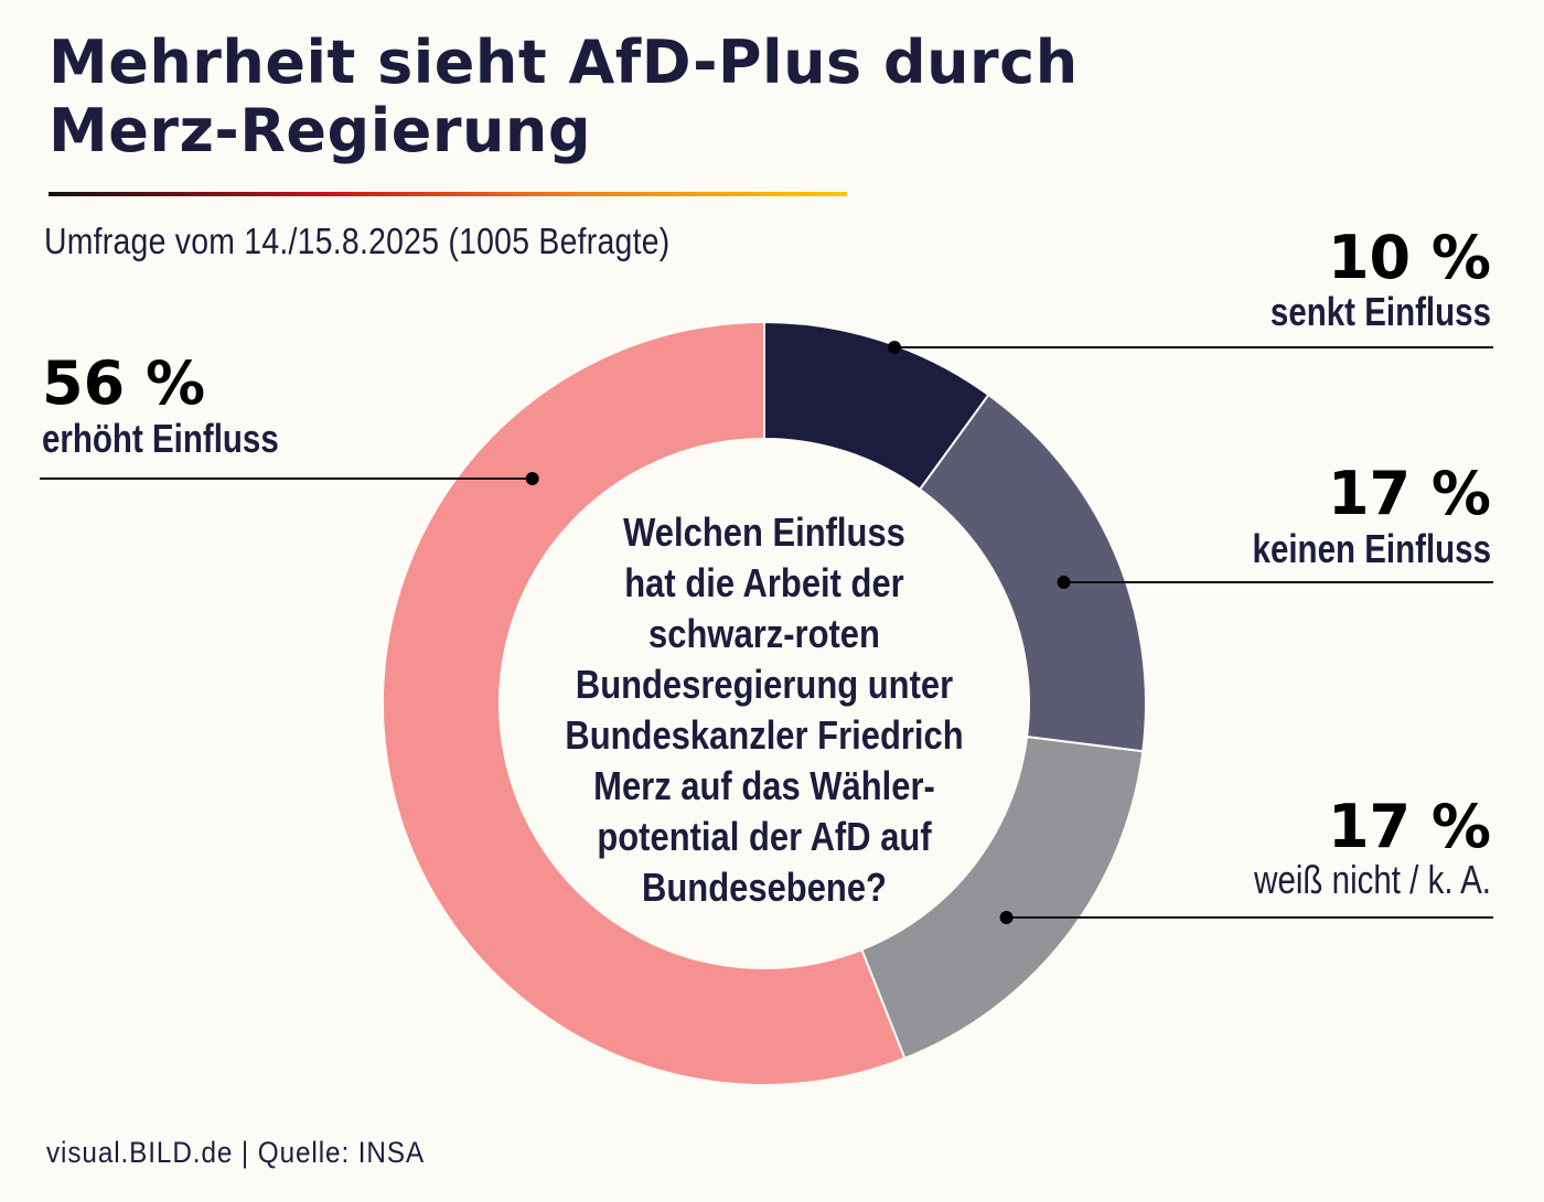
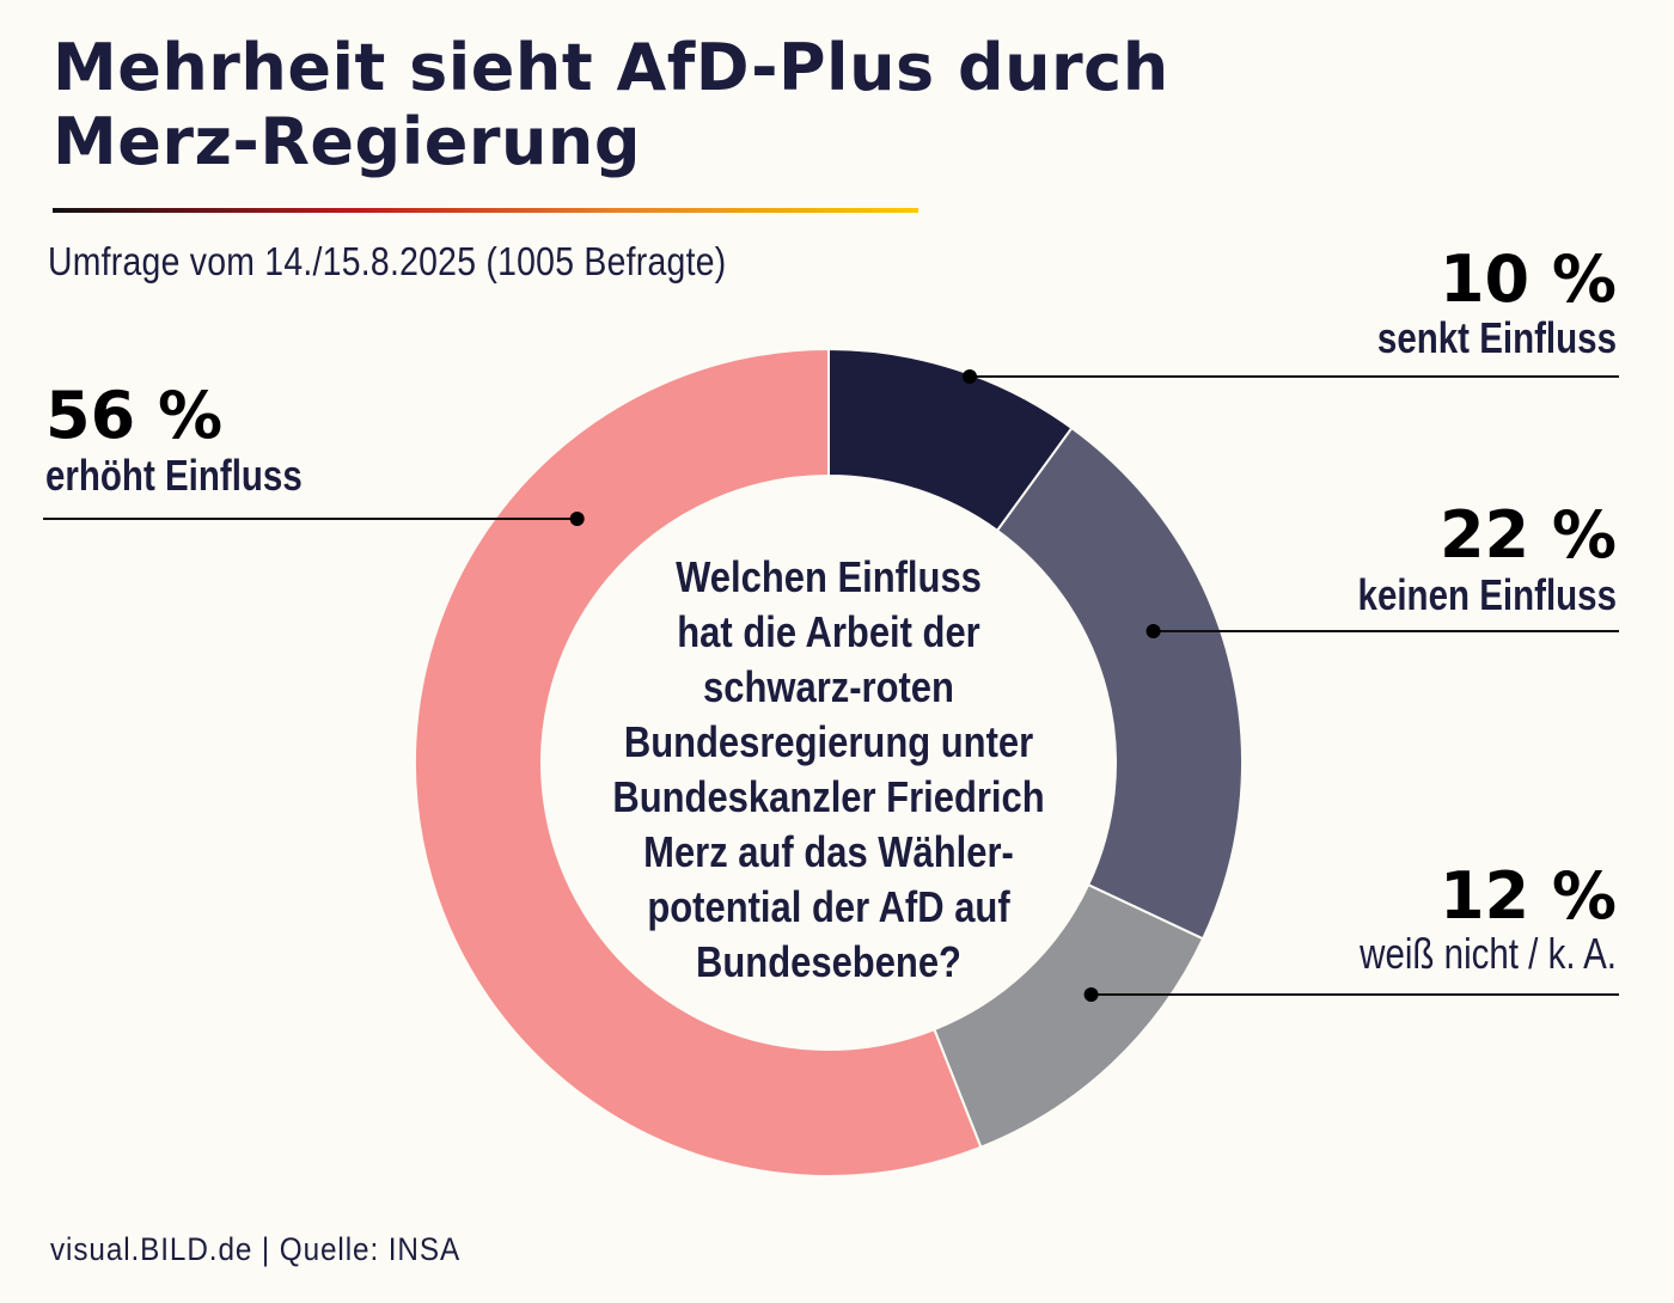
keinen Einfluss: 17 -> 22
weiß nicht / k. A.: 17 -> 12
